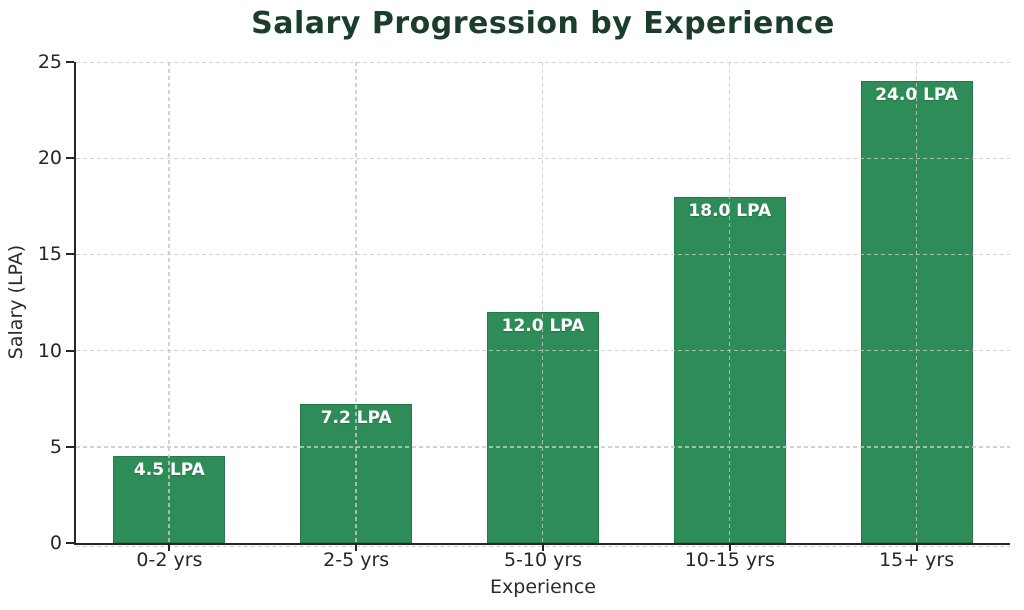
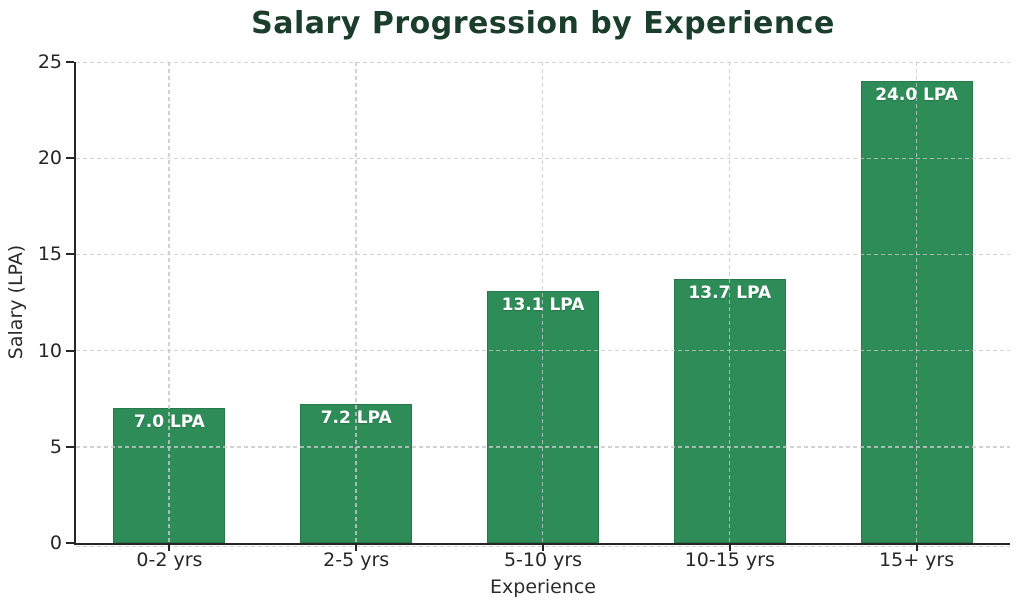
0-2 yrs: 4.5 -> 7.0
5-10 yrs: 12.0 -> 13.1
10-15 yrs: 18.0 -> 13.7
